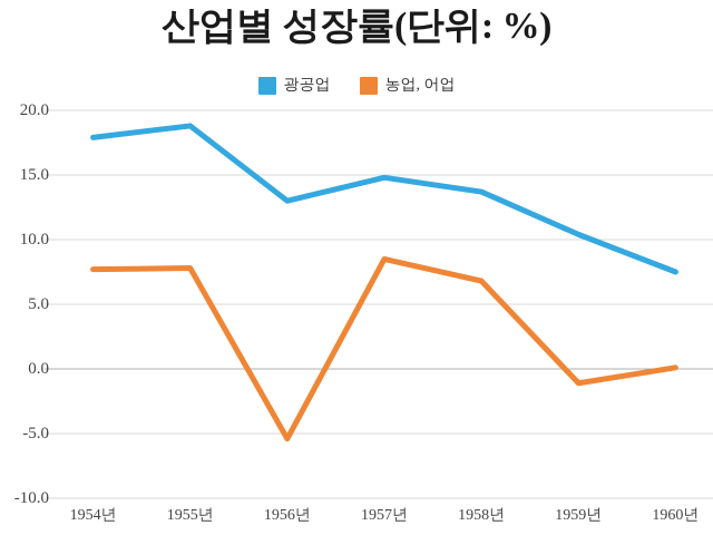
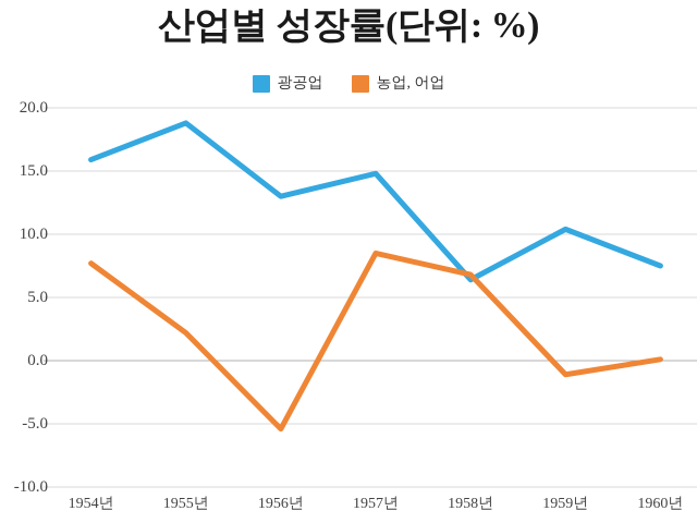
광공업/1954년: 17.9 -> 15.9
농업, 어업/1955년: 7.8 -> 2.2
광공업/1958년: 13.7 -> 6.4
